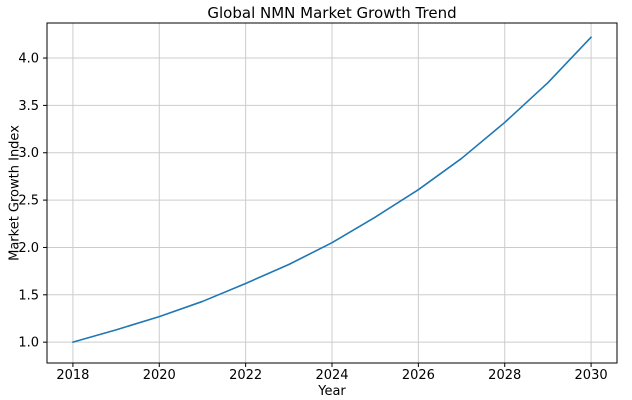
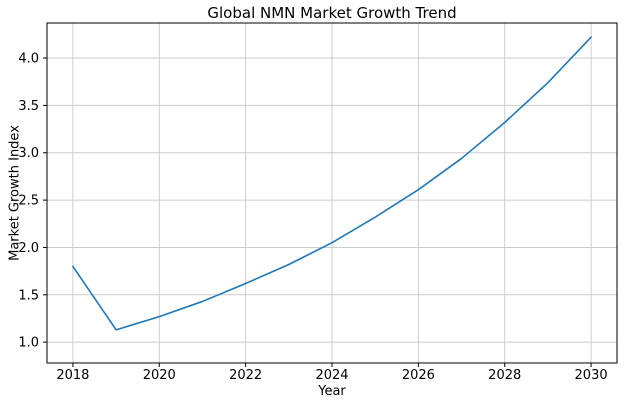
2018: 1.0 -> 1.8
